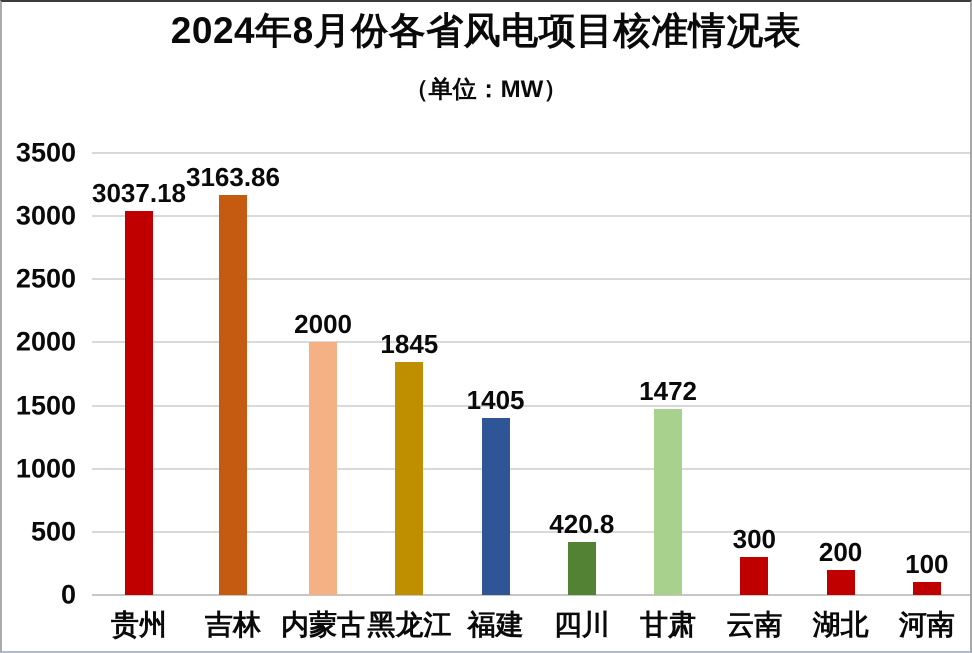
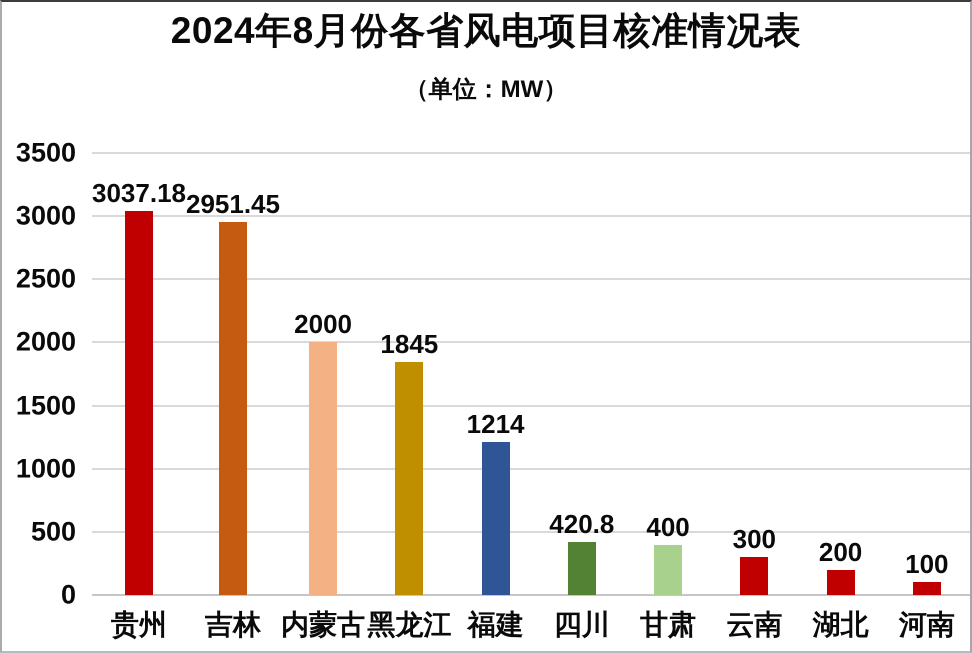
吉林: 3163.86 -> 2951.45
福建: 1405 -> 1214
甘肃: 1472 -> 400
